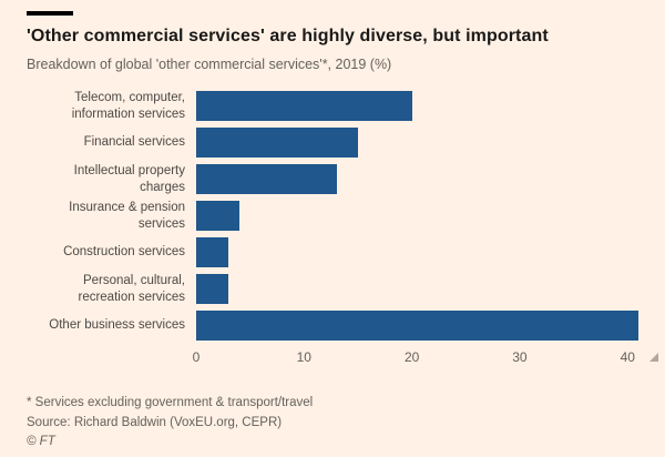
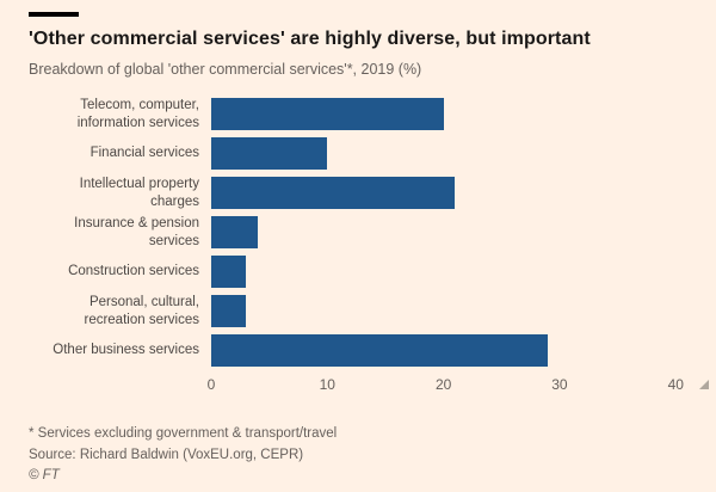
Financial services: 15 -> 10
Intellectual property charges: 13 -> 21
Other business services: 41 -> 29
